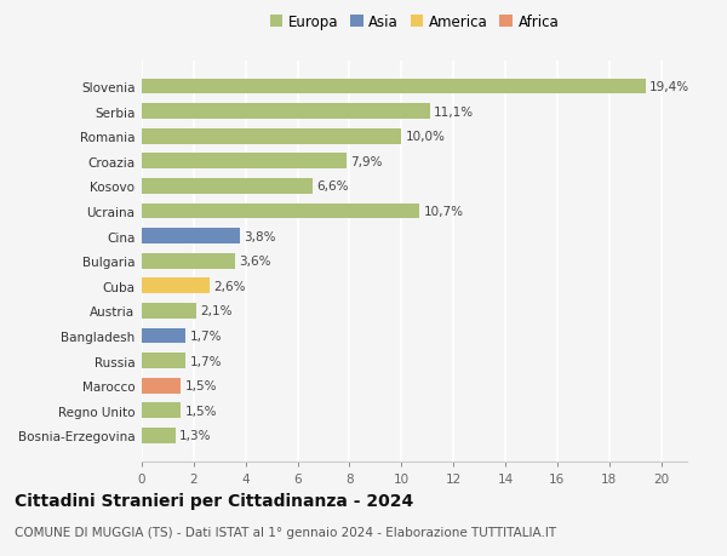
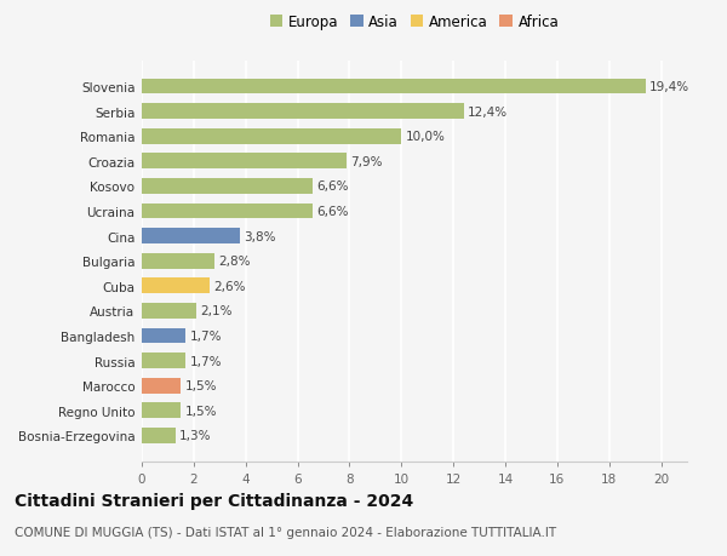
Serbia: 11,1% -> 12,4%
Ucraina: 10,7% -> 6,6%
Bulgaria: 3,6% -> 2,8%
